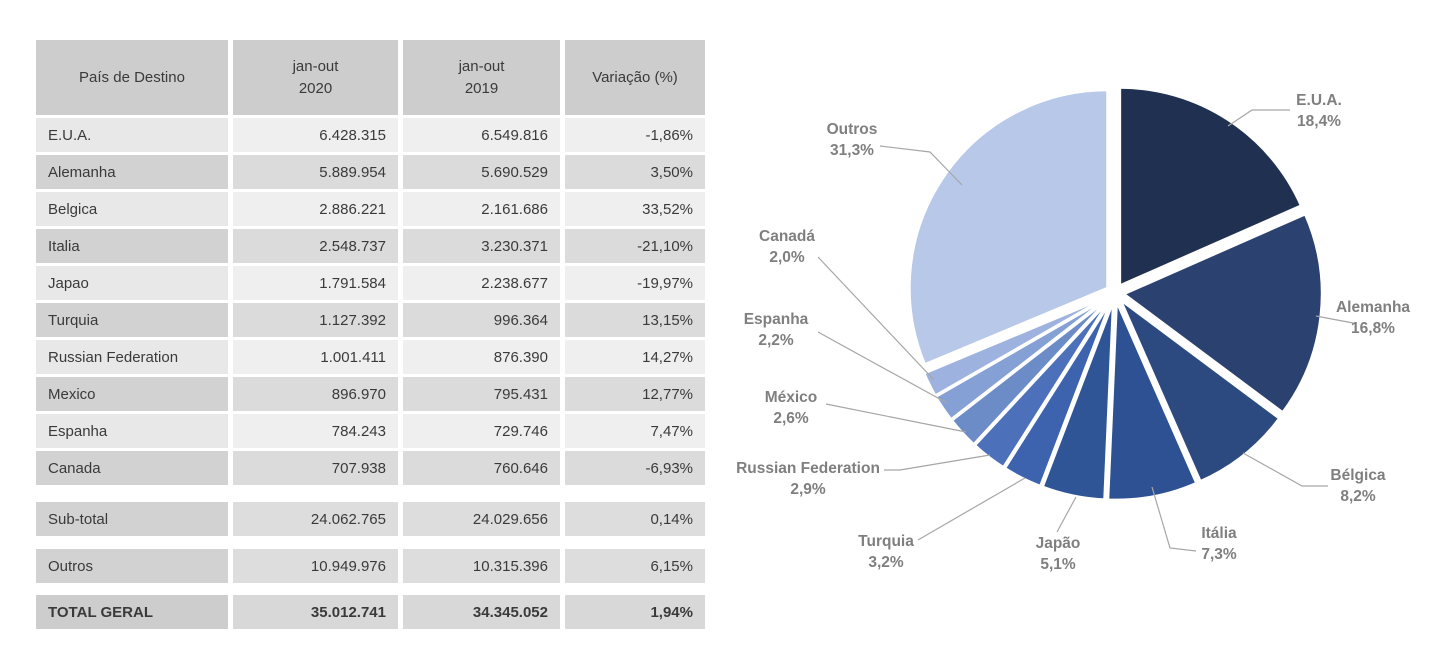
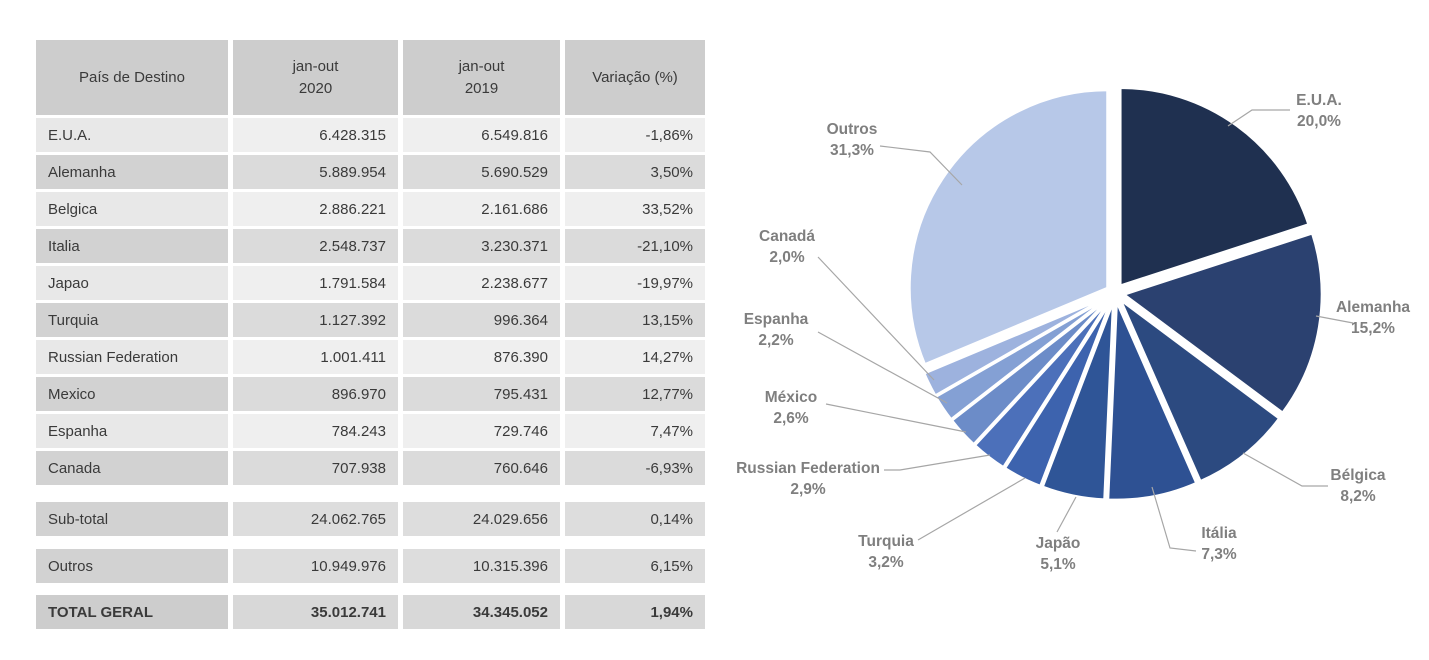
E.U.A.: 18,4% -> 20,0%
Alemanha: 16,8% -> 15,2%
